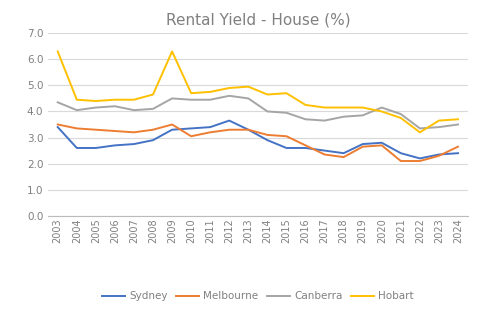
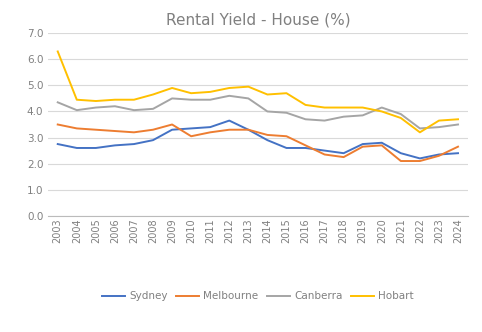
Sydney/2003: 3.40 -> 2.75
Hobart/2009: 6.30 -> 4.90
